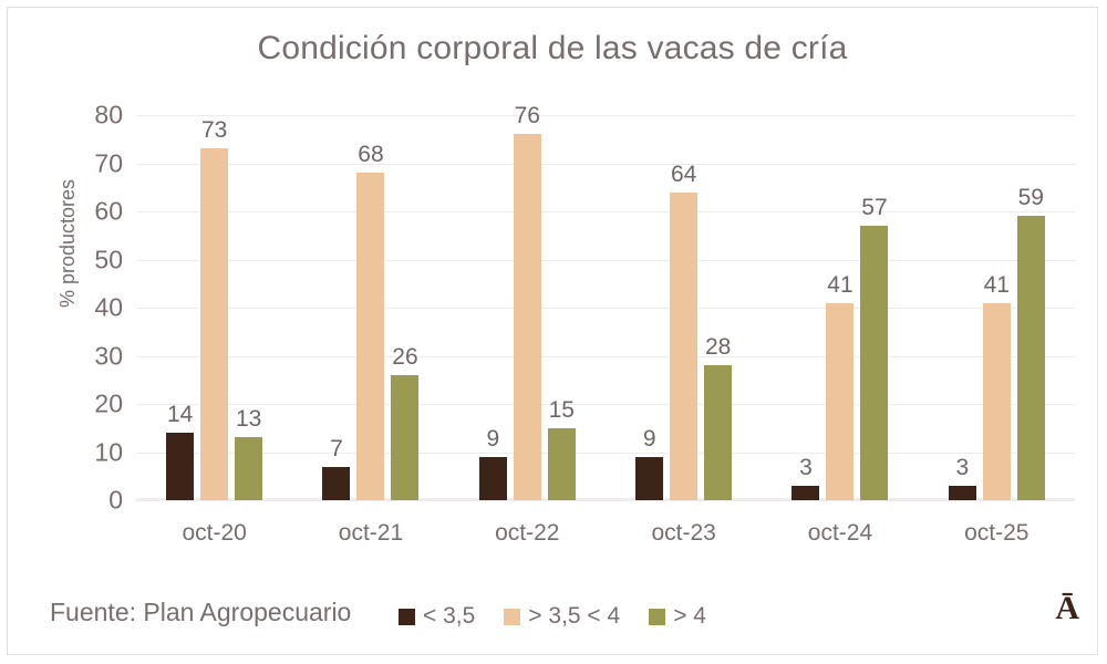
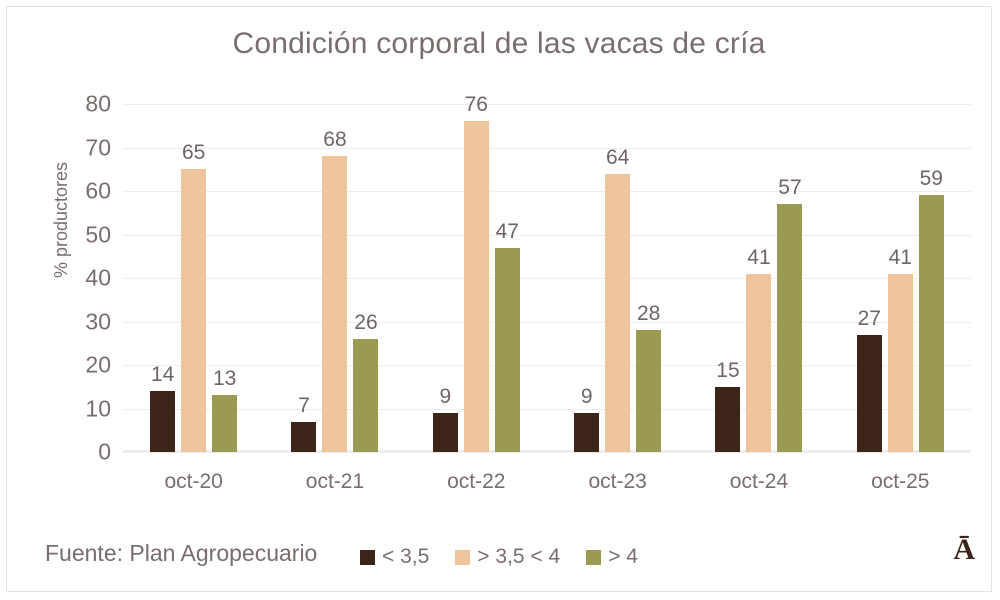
> 3,5 < 4/oct-20: 73 -> 65
> 4/oct-22: 15 -> 47
< 3,5/oct-24: 3 -> 15
< 3,5/oct-25: 3 -> 27
